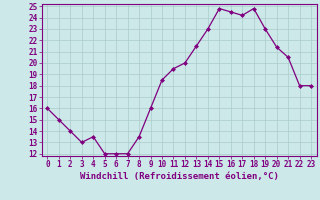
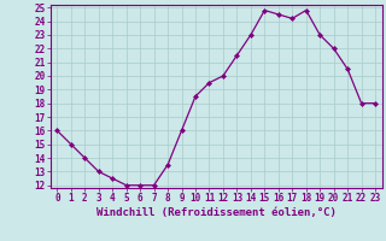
4: 13.5 -> 12.5
20: 21.4 -> 22.0
